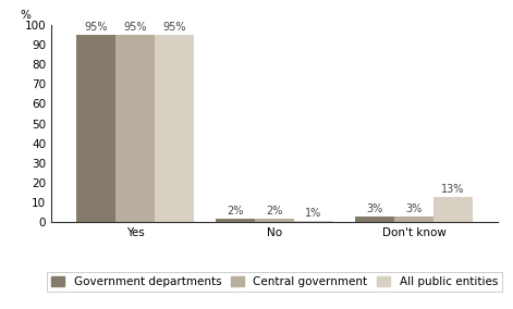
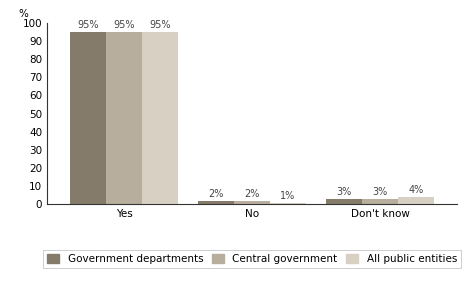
All public entities/Don't know: 13% -> 4%
